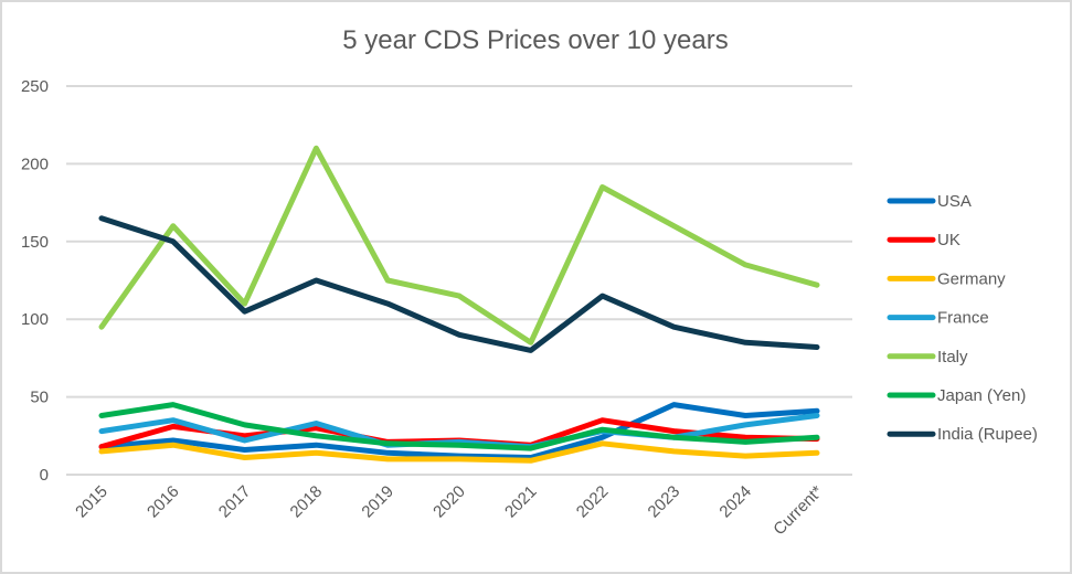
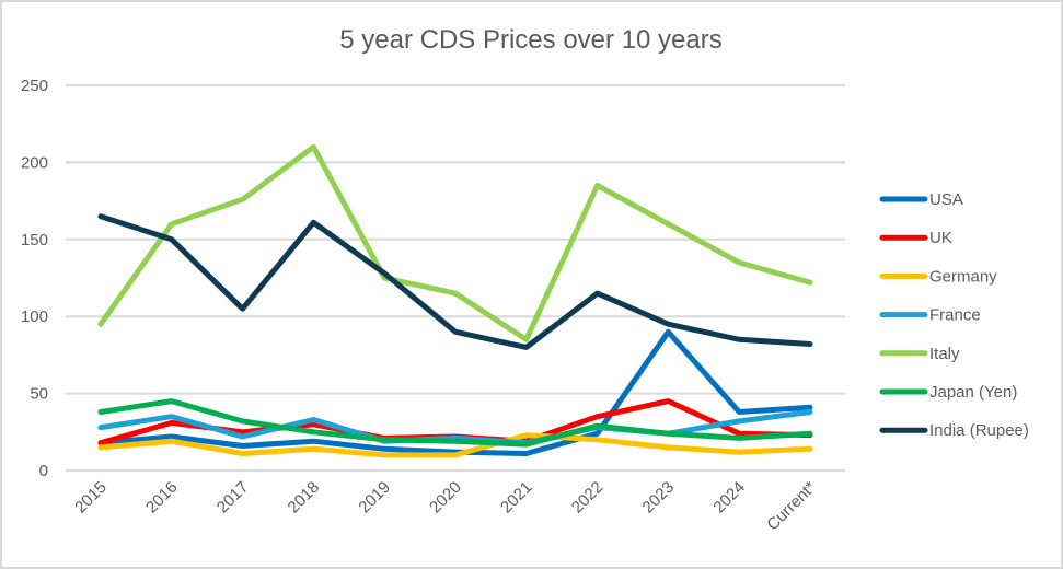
Italy/2017: 110 -> 176
India (Rupee)/2018: 125 -> 161
India (Rupee)/2019: 110 -> 128
Germany/2021: 9 -> 23
USA/2023: 45 -> 90
UK/2023: 28 -> 45
